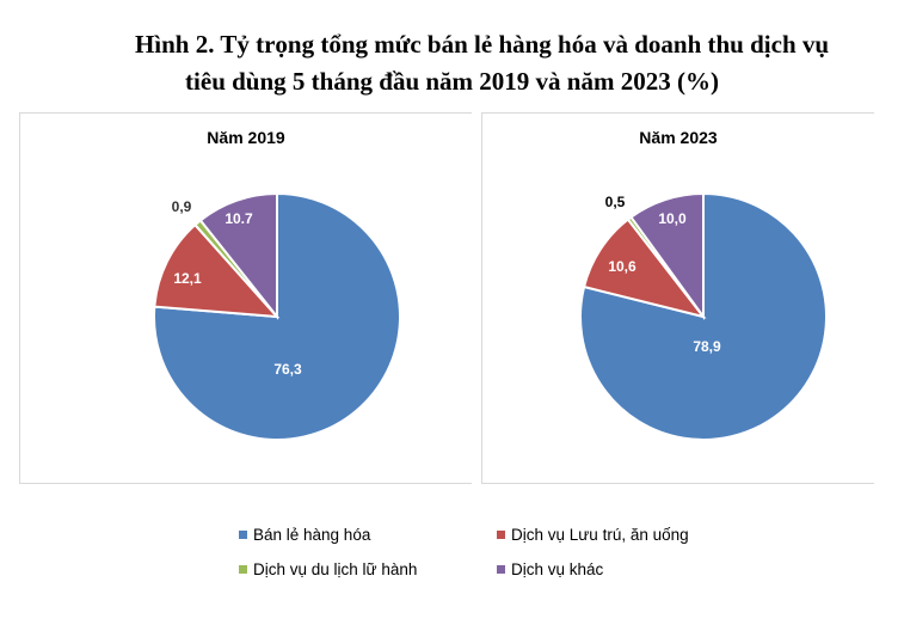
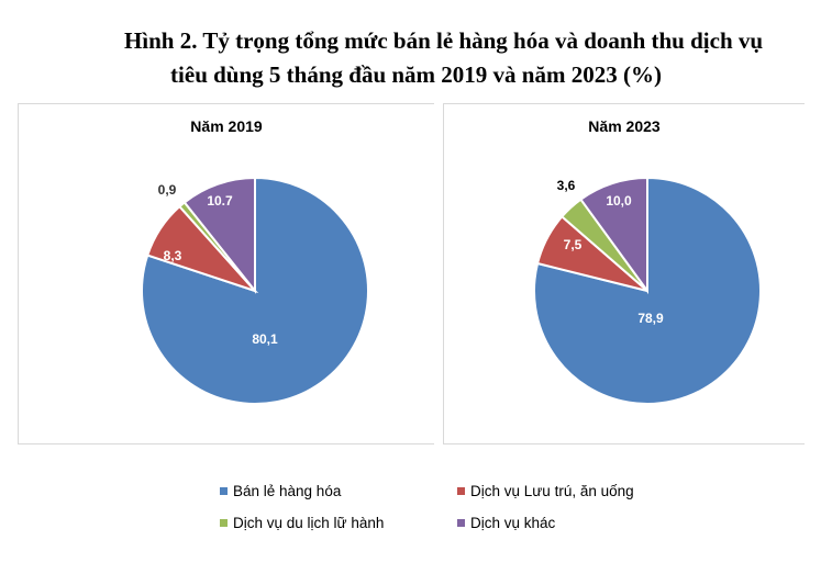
Năm 2019/Bán lẻ hàng hóa: 76,3 -> 80,1
Năm 2019/Dịch vụ Lưu trú, ăn uống: 12,1 -> 8,3
Năm 2023/Dịch vụ Lưu trú, ăn uống: 10,6 -> 7,5
Năm 2023/Dịch vụ du lịch lữ hành: 0,5 -> 3,6
